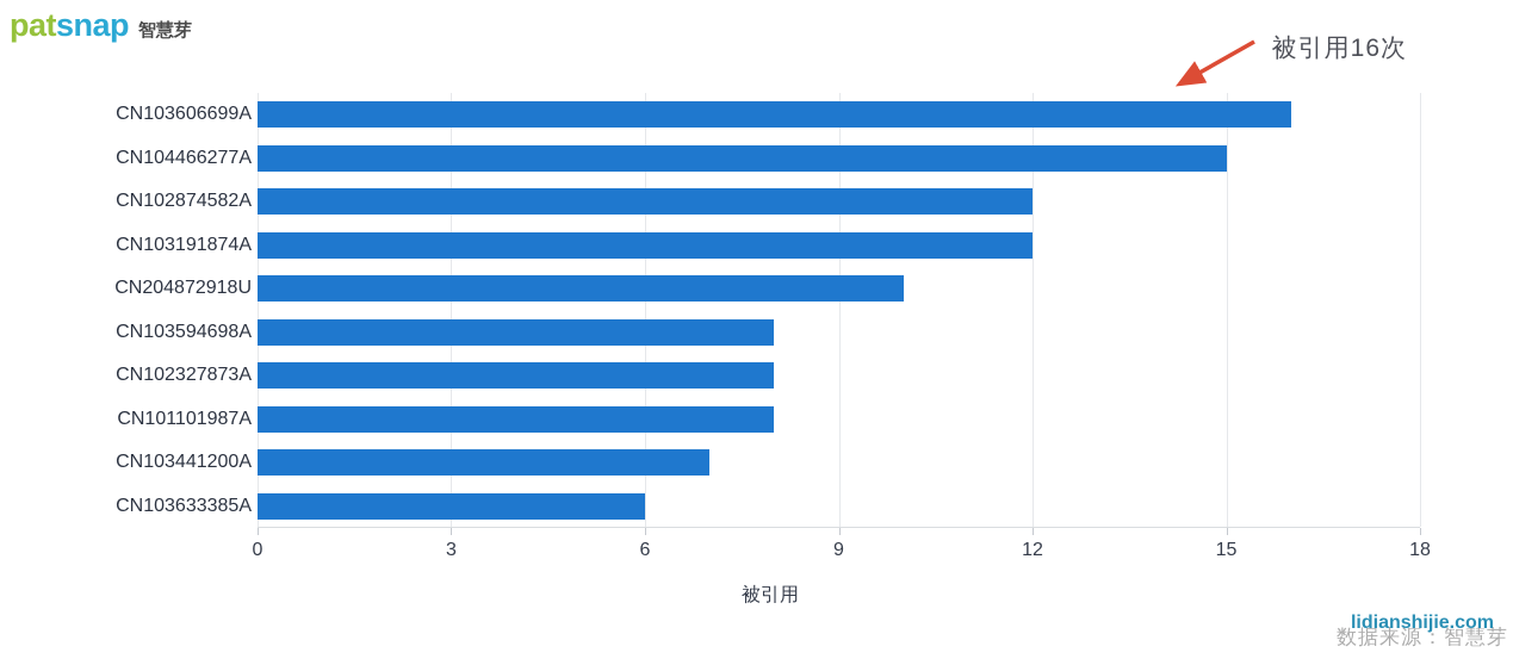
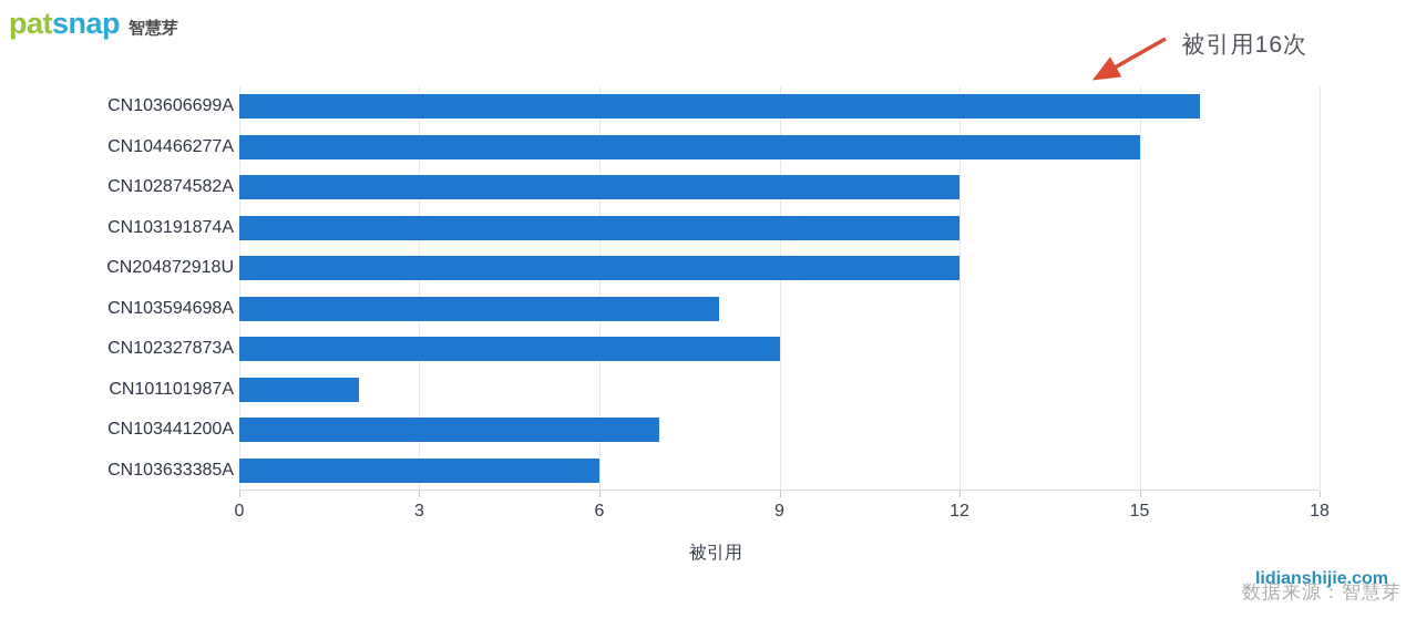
CN204872918U: 10 -> 12
CN102327873A: 8 -> 9
CN101101987A: 8 -> 2
